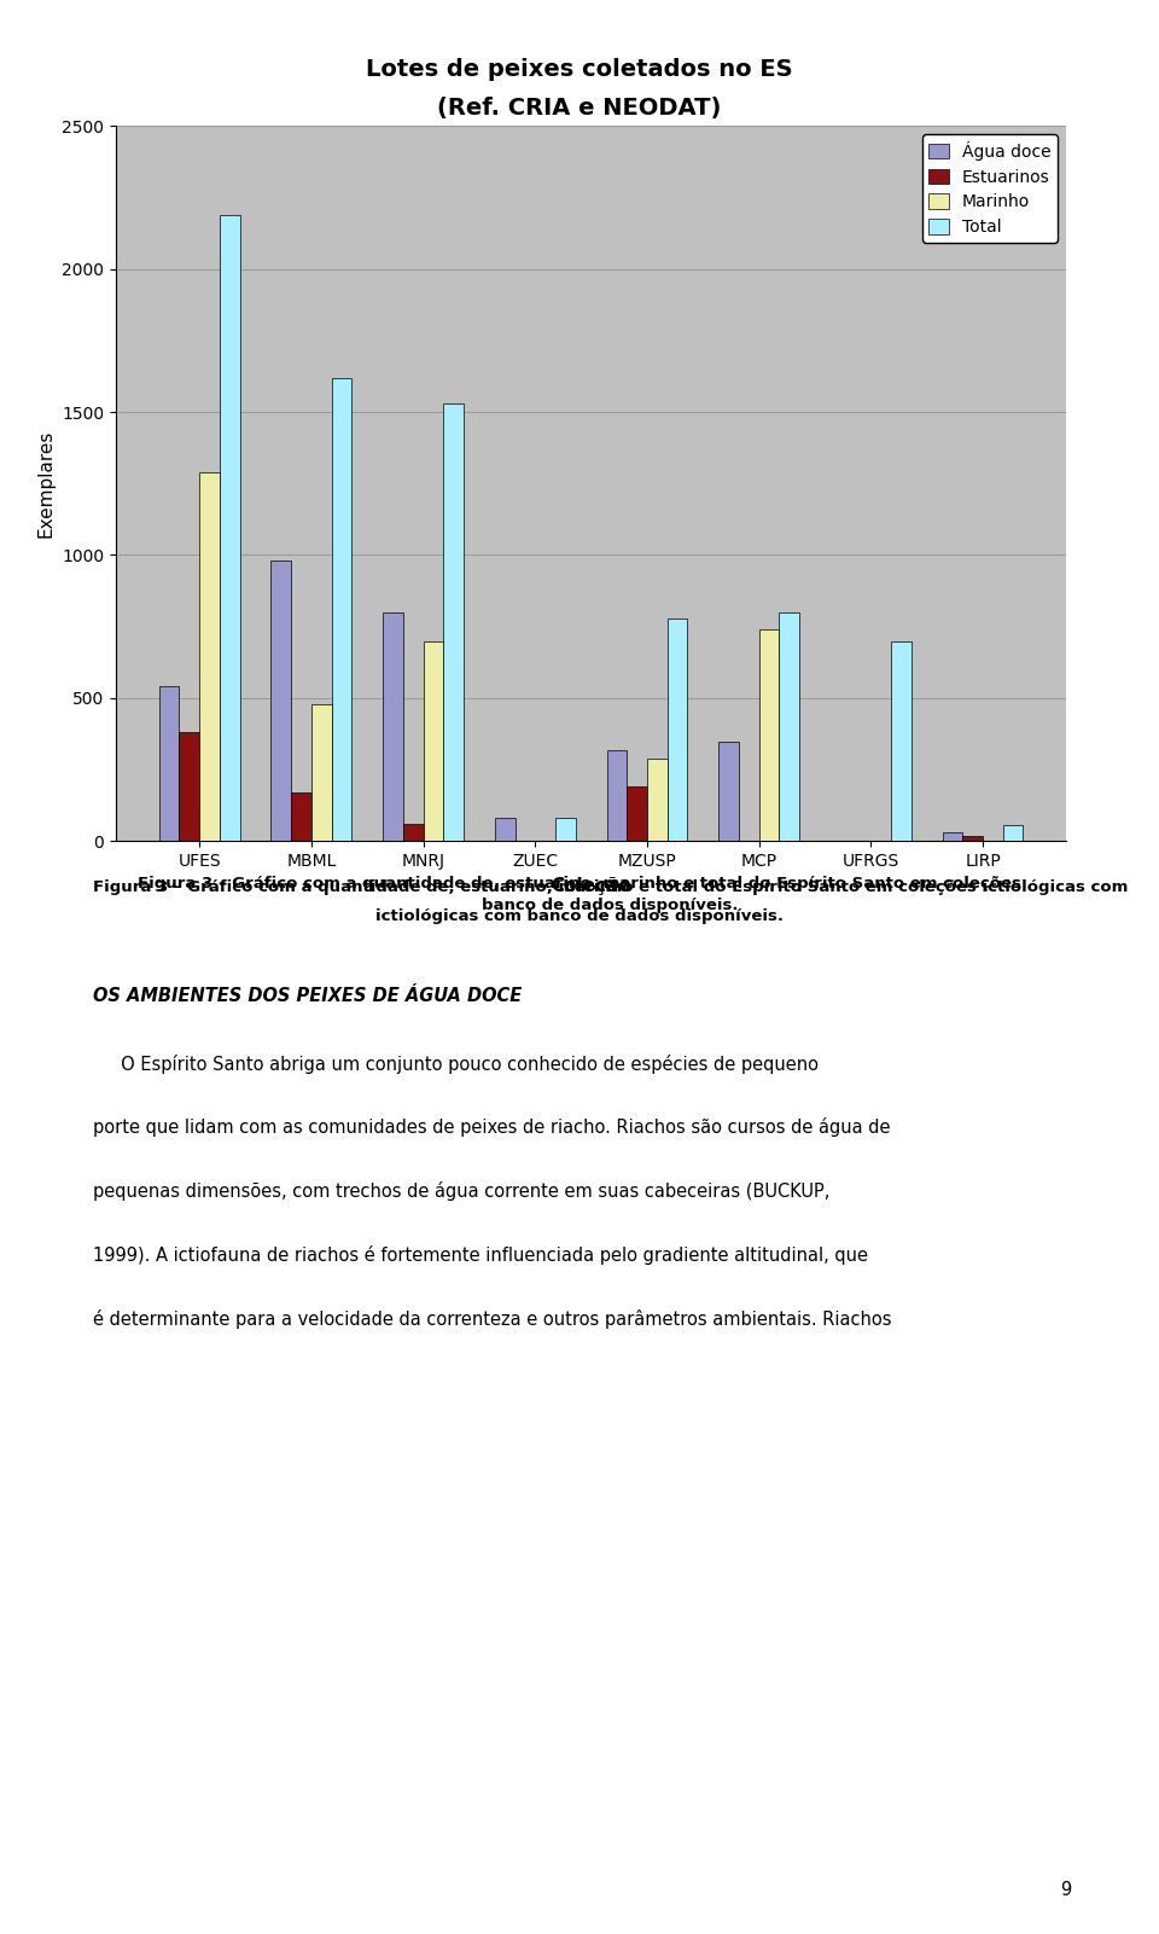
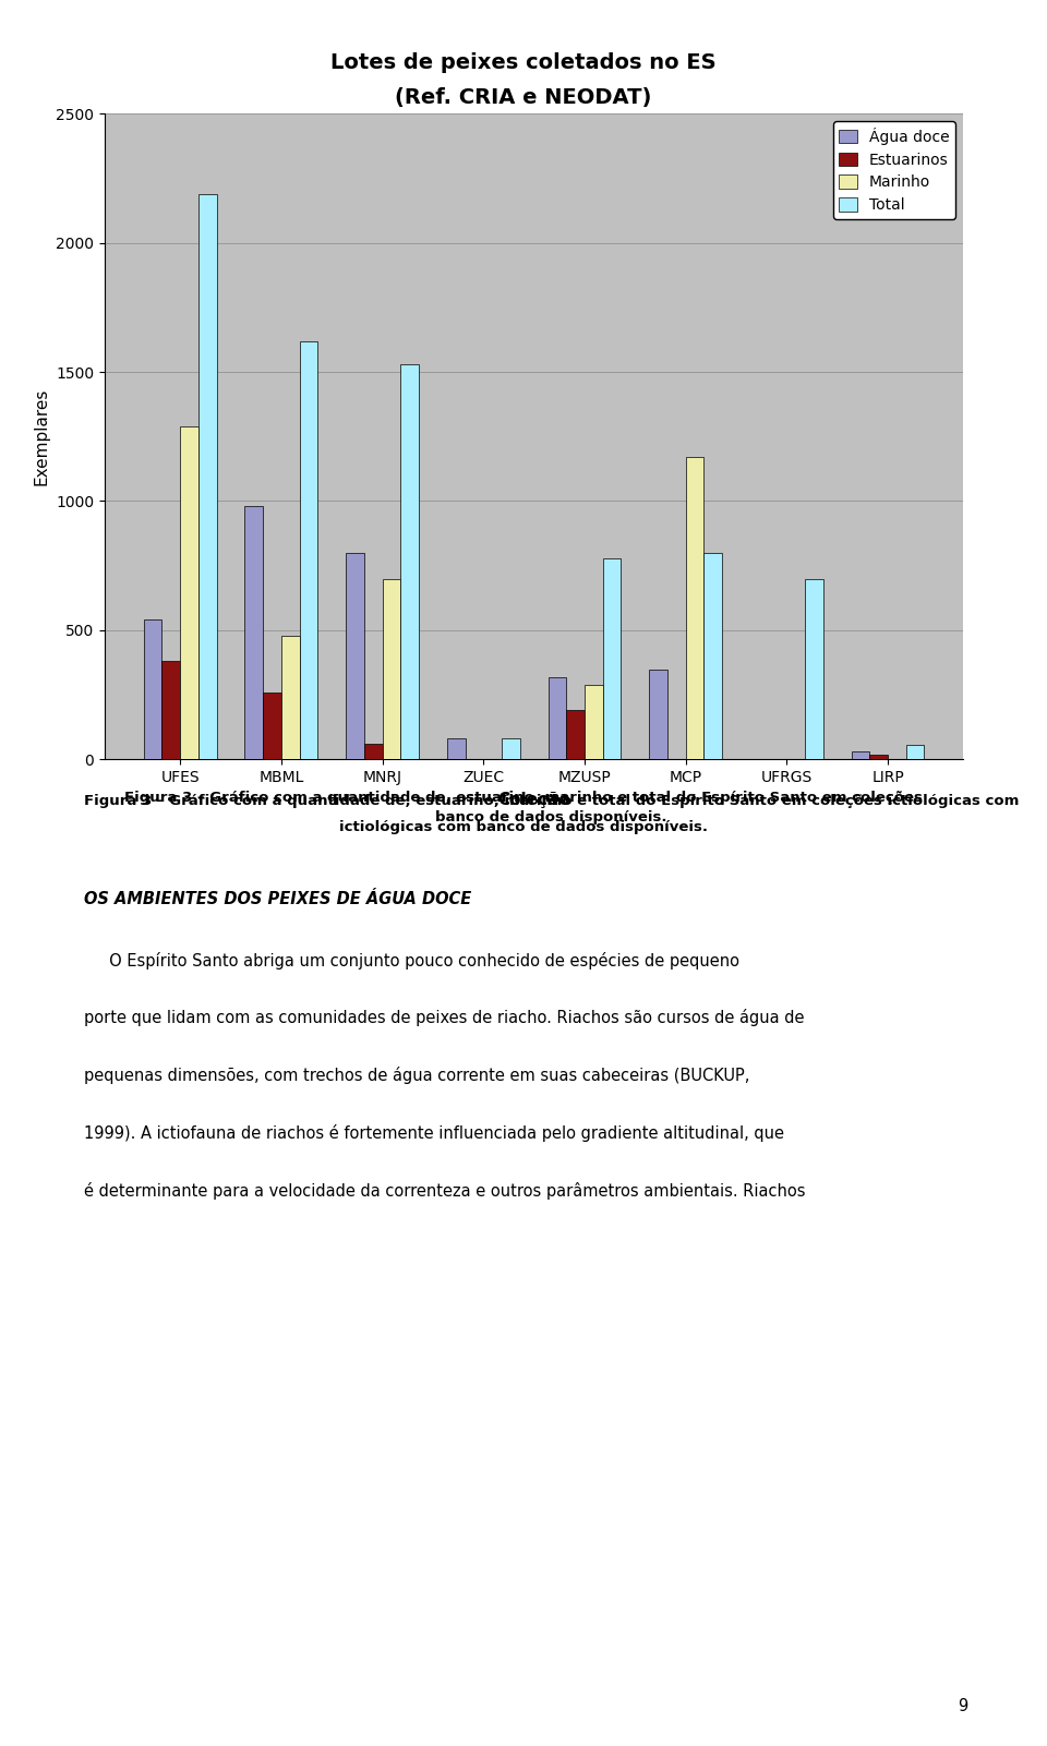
Estuarinos/MBML: 170 -> 260
Marinho/MCP: 740 -> 1170
